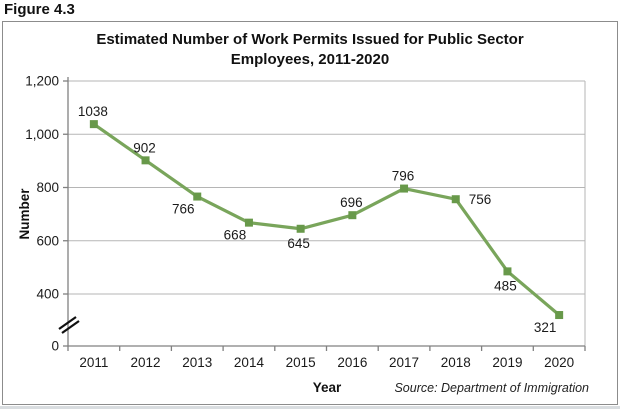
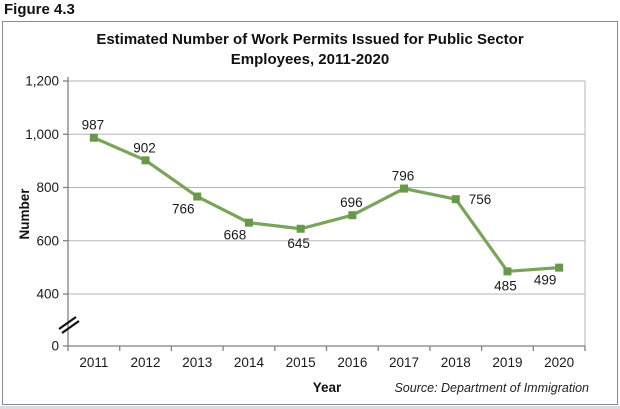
2011: 1038 -> 987
2020: 321 -> 499
